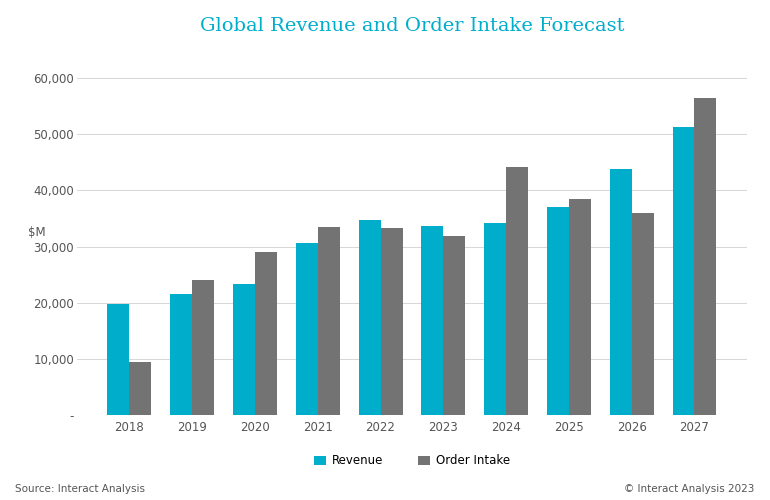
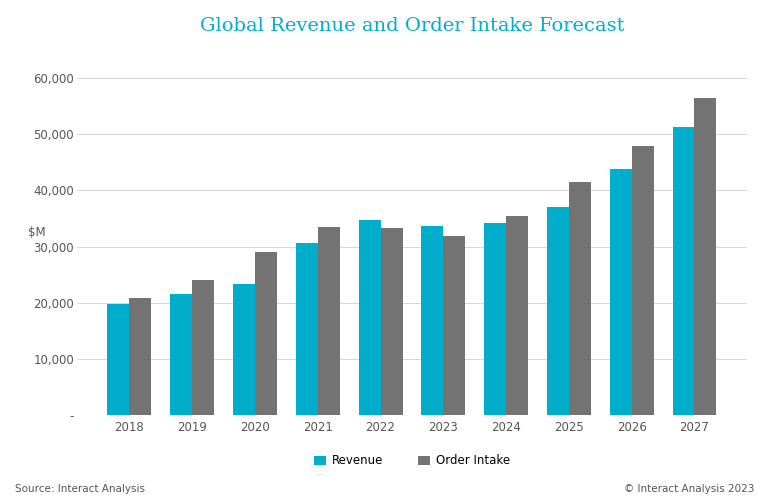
Order Intake/2018: 9,400 -> 20,800
Order Intake/2024: 44,200 -> 35,400
Order Intake/2025: 38,400 -> 41,500
Order Intake/2026: 36,000 -> 47,900
